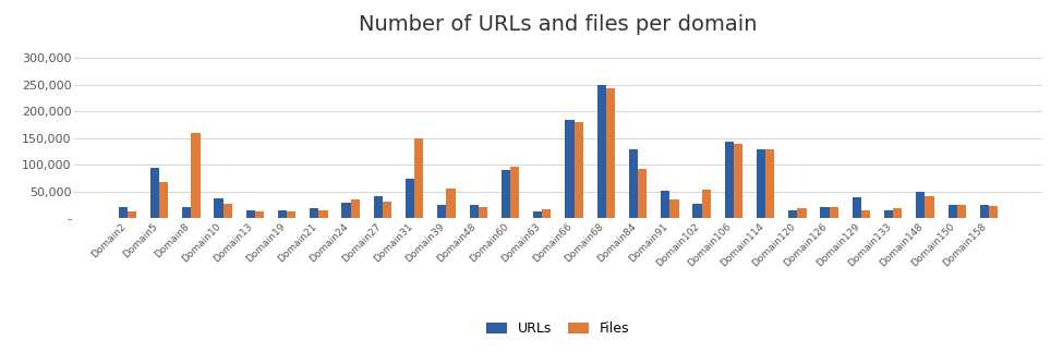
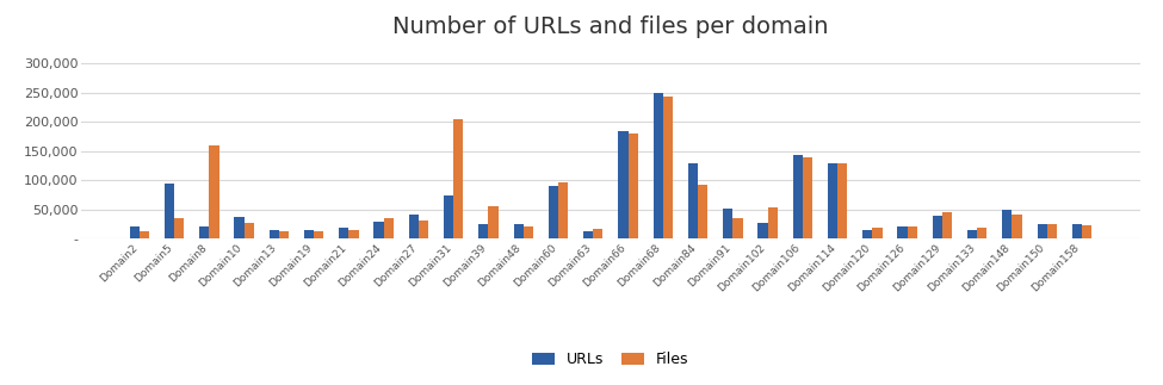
Files/Domain5: 68,000 -> 35,000
Files/Domain31: 150,000 -> 205,000
Files/Domain129: 15,000 -> 45,000
